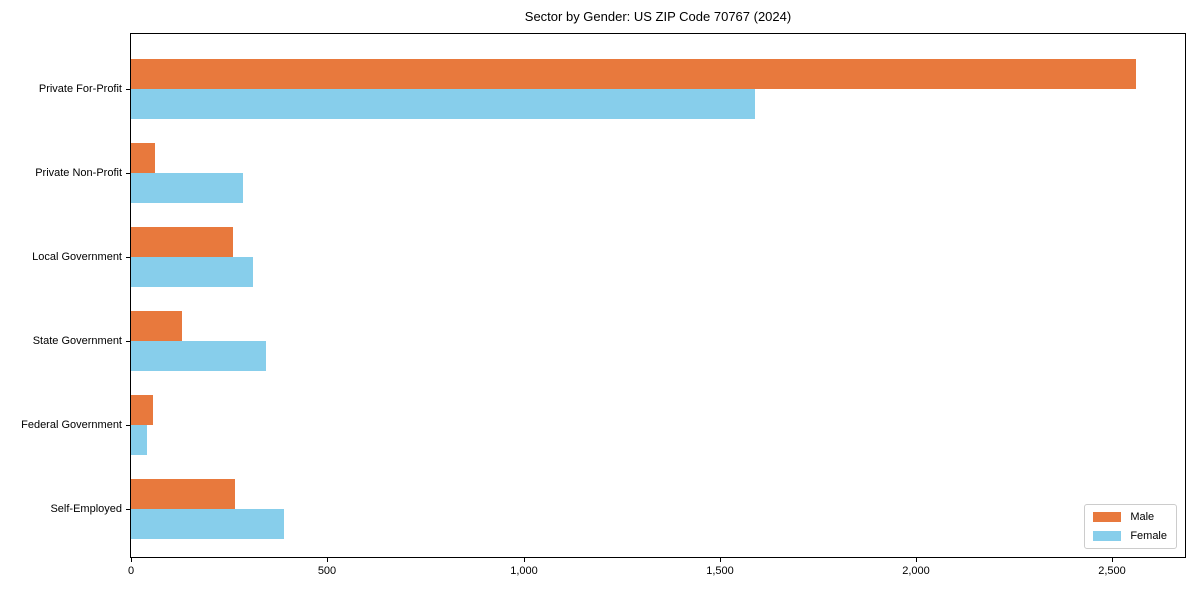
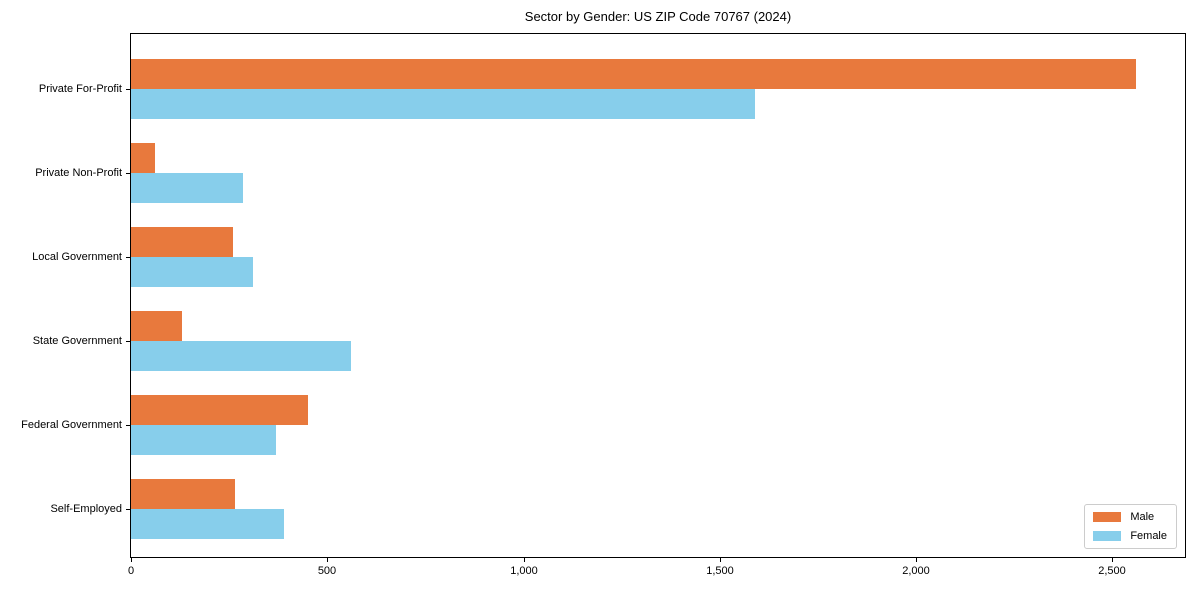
Female/State Government: 340 -> 560
Male/Federal Government: 60 -> 450
Female/Federal Government: 40 -> 370
